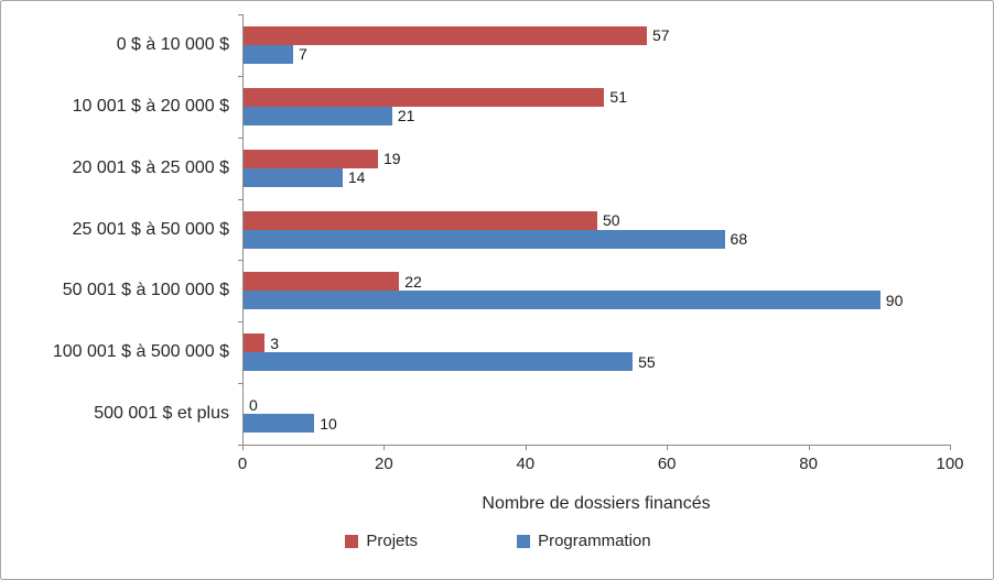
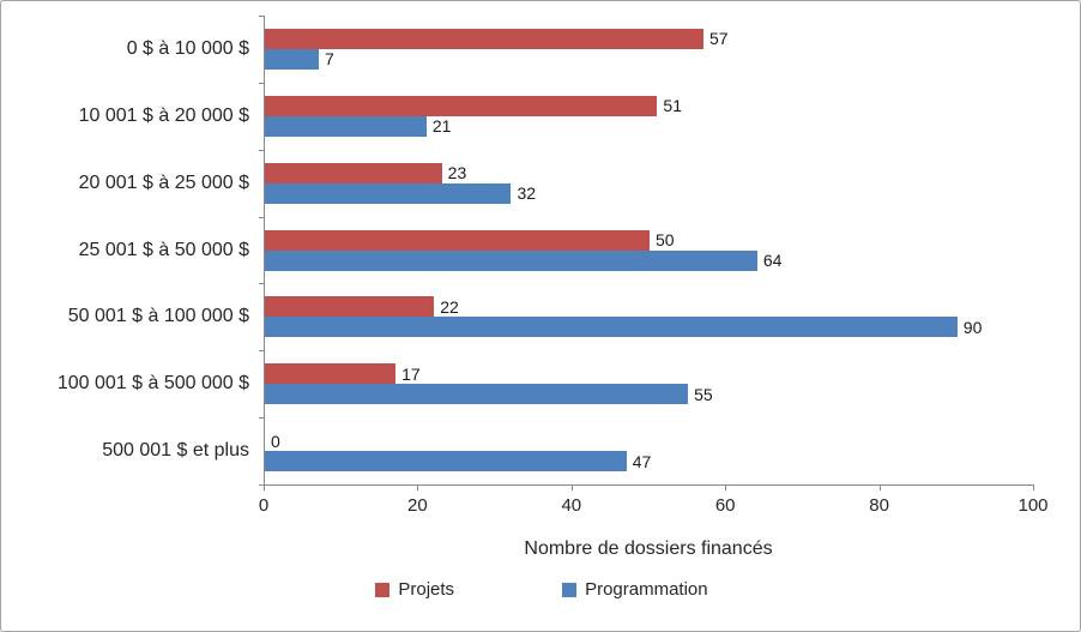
Projets/20 001 $ à 25 000 $: 19 -> 23
Programmation/20 001 $ à 25 000 $: 14 -> 32
Programmation/25 001 $ à 50 000 $: 68 -> 64
Projets/100 001 $ à 500 000 $: 3 -> 17
Programmation/500 001 $ et plus: 10 -> 47
